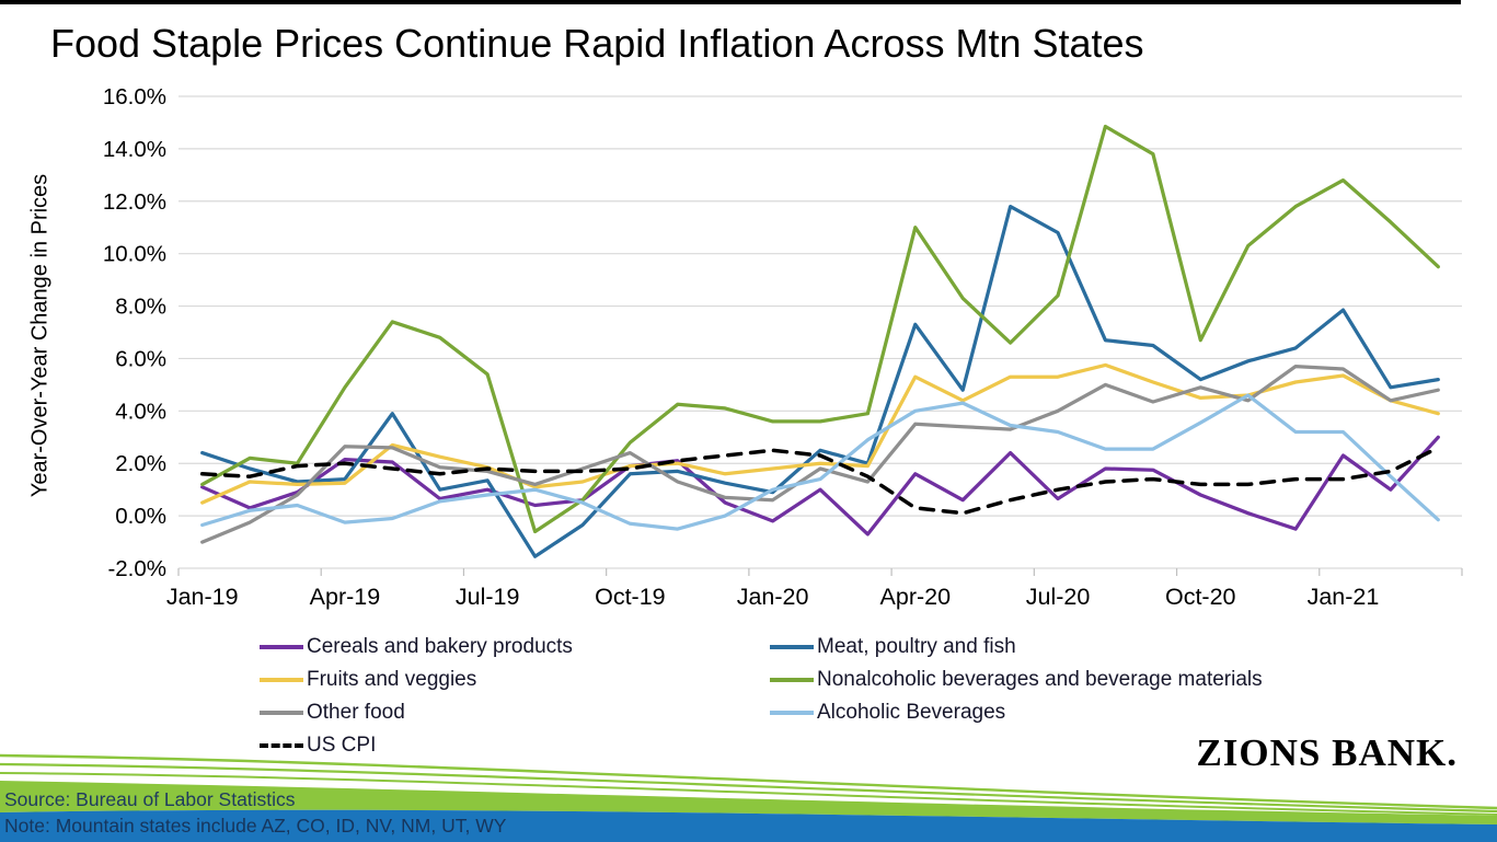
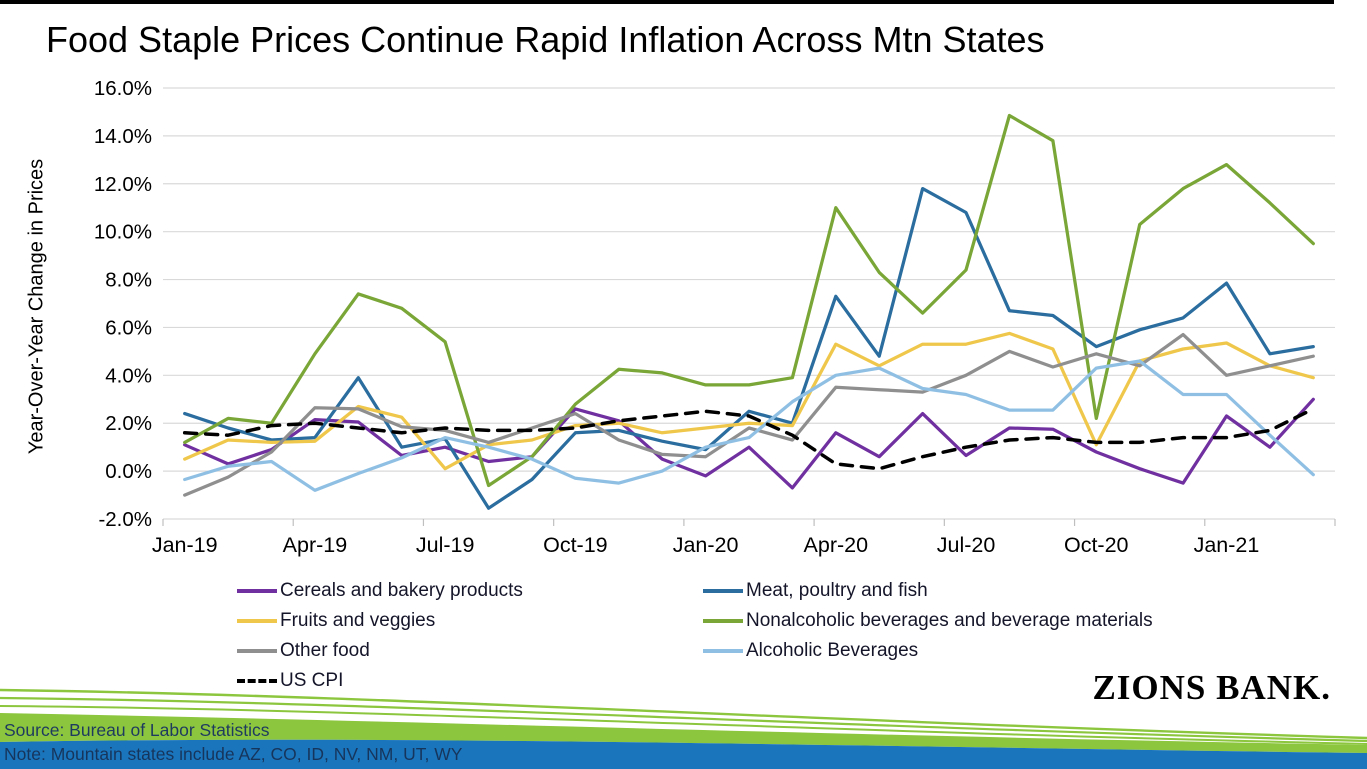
Alcoholic Beverages/Apr-19: -0.2% -> -0.8%
Fruits and veggies/Jul-19: 1.9% -> 0.1%
Alcoholic Beverages/Jul-19: 0.8% -> 1.4%
Cereals and bakery products/Oct-19: 1.9% -> 2.6%
Fruits and veggies/Oct-20: 4.5% -> 1.1%
Nonalcoholic beverages and beverage materials/Oct-20: 6.7% -> 2.2%
Alcoholic Beverages/Oct-20: 3.5% -> 4.3%
Other food/Jan-21: 5.6% -> 4.0%
